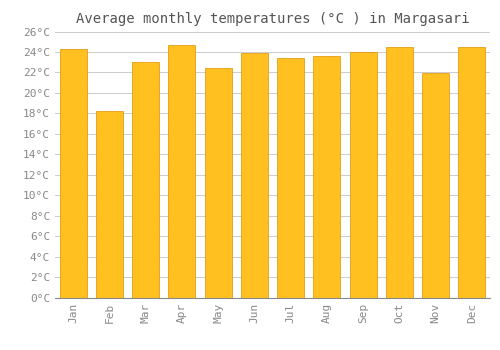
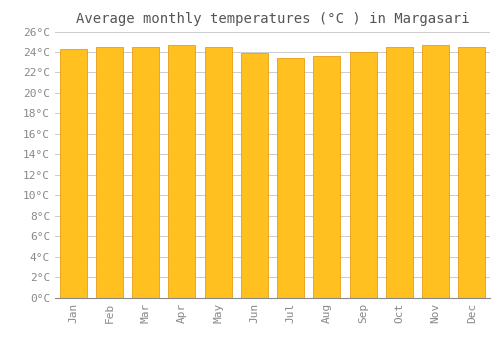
Feb: 18.2°C -> 24.5°C
Mar: 23.0°C -> 24.5°C
May: 22.4°C -> 24.5°C
Nov: 21.9°C -> 24.7°C
